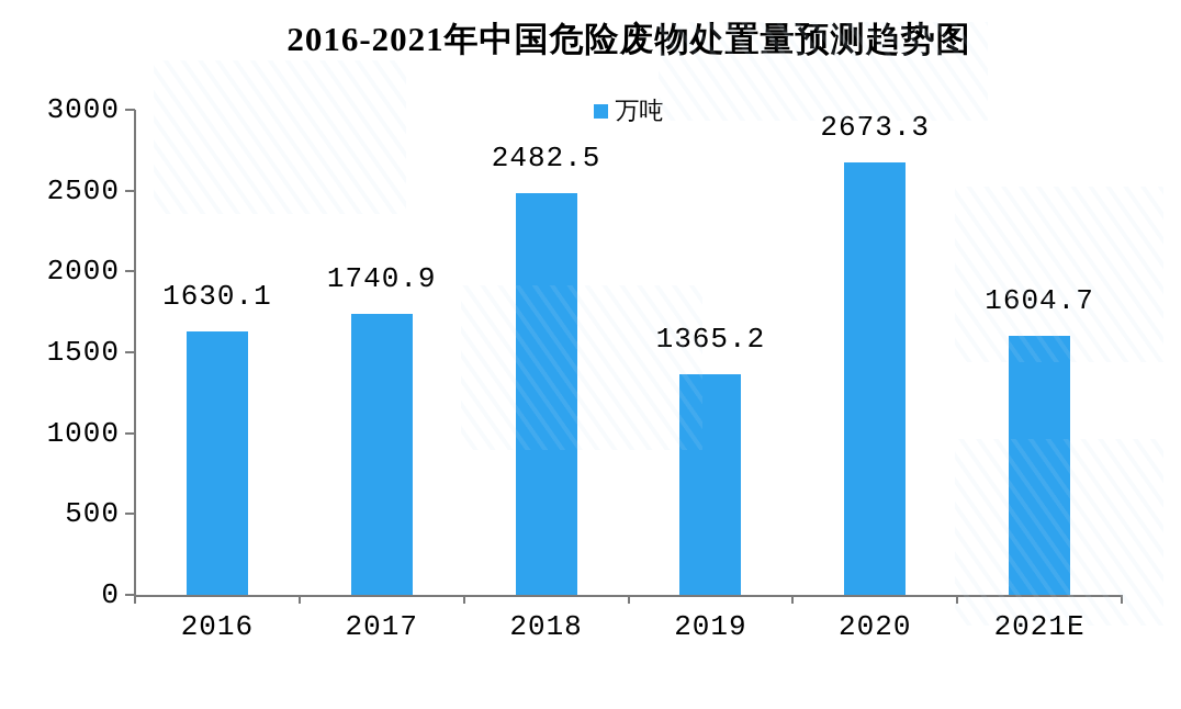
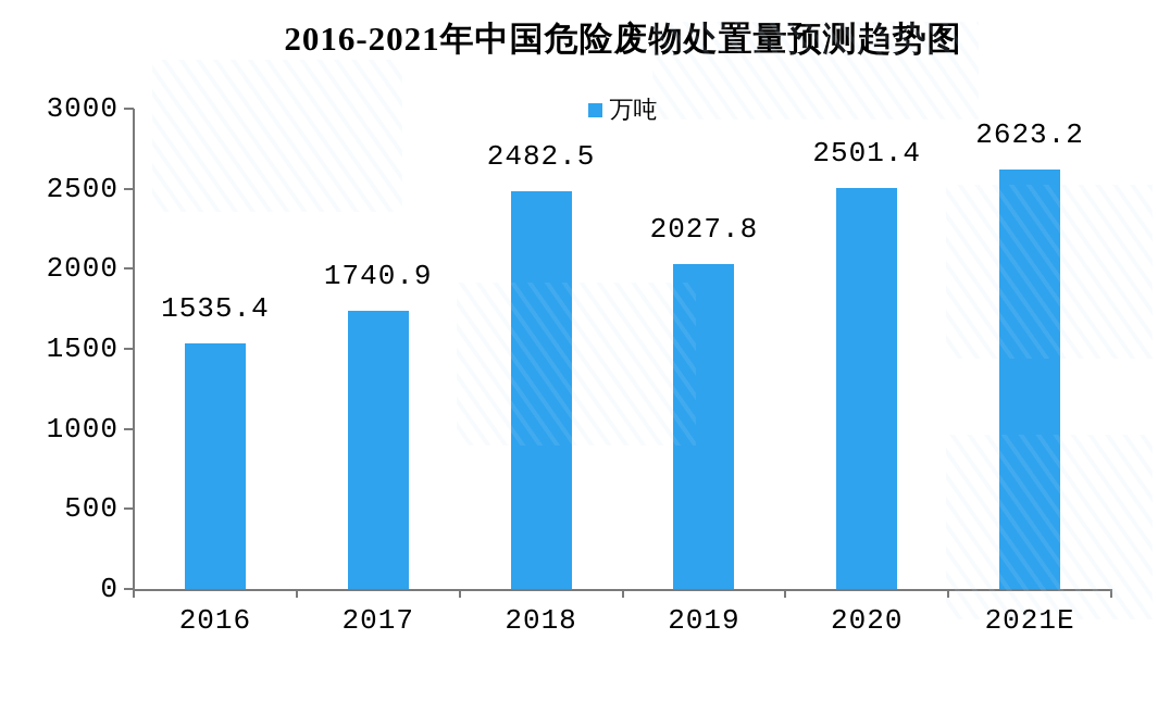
2016: 1630.1 -> 1535.4
2019: 1365.2 -> 2027.8
2020: 2673.3 -> 2501.4
2021E: 1604.7 -> 2623.2
